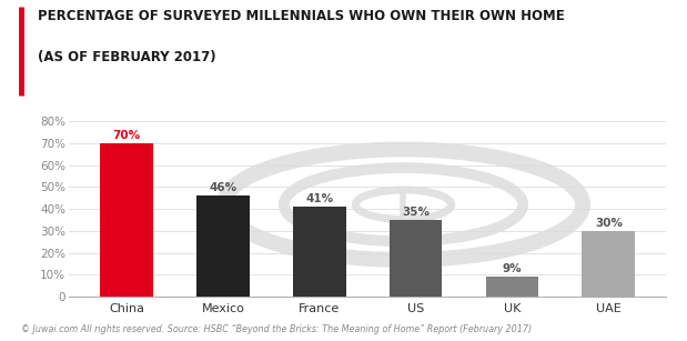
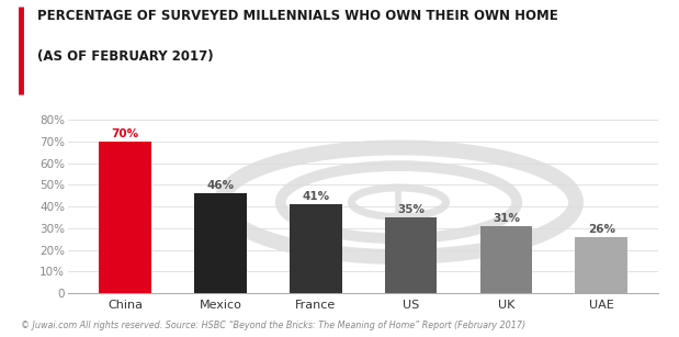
UK: 9% -> 31%
UAE: 30% -> 26%
